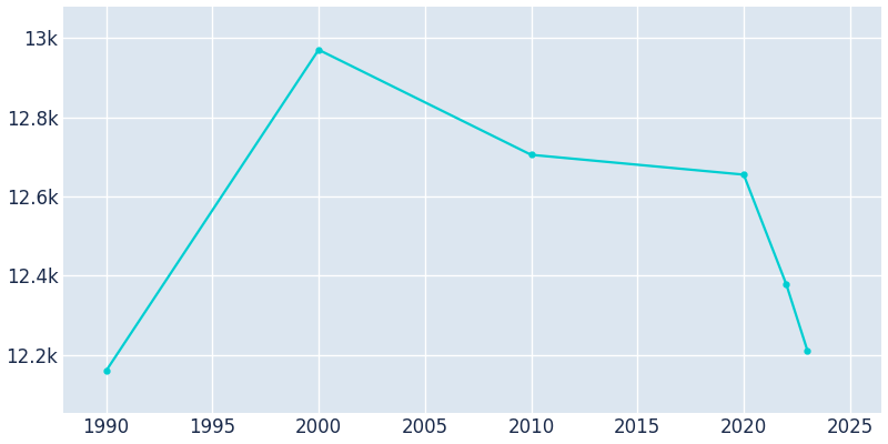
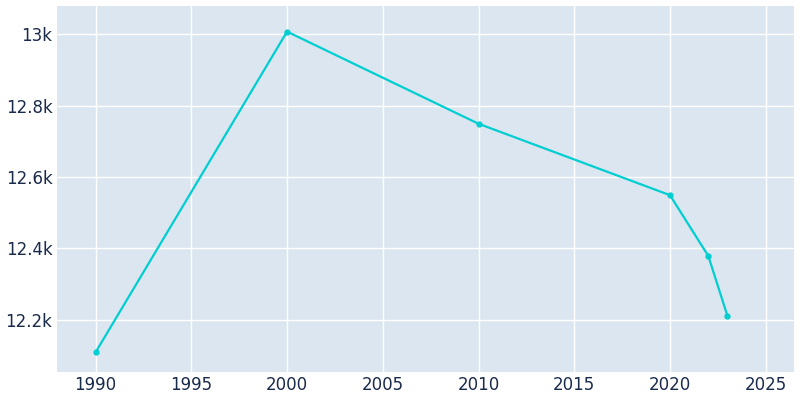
1990: 12.160k -> 12.109k
2000: 12.970k -> 13.007k
2010: 12.705k -> 12.749k
2020: 12.655k -> 12.549k
